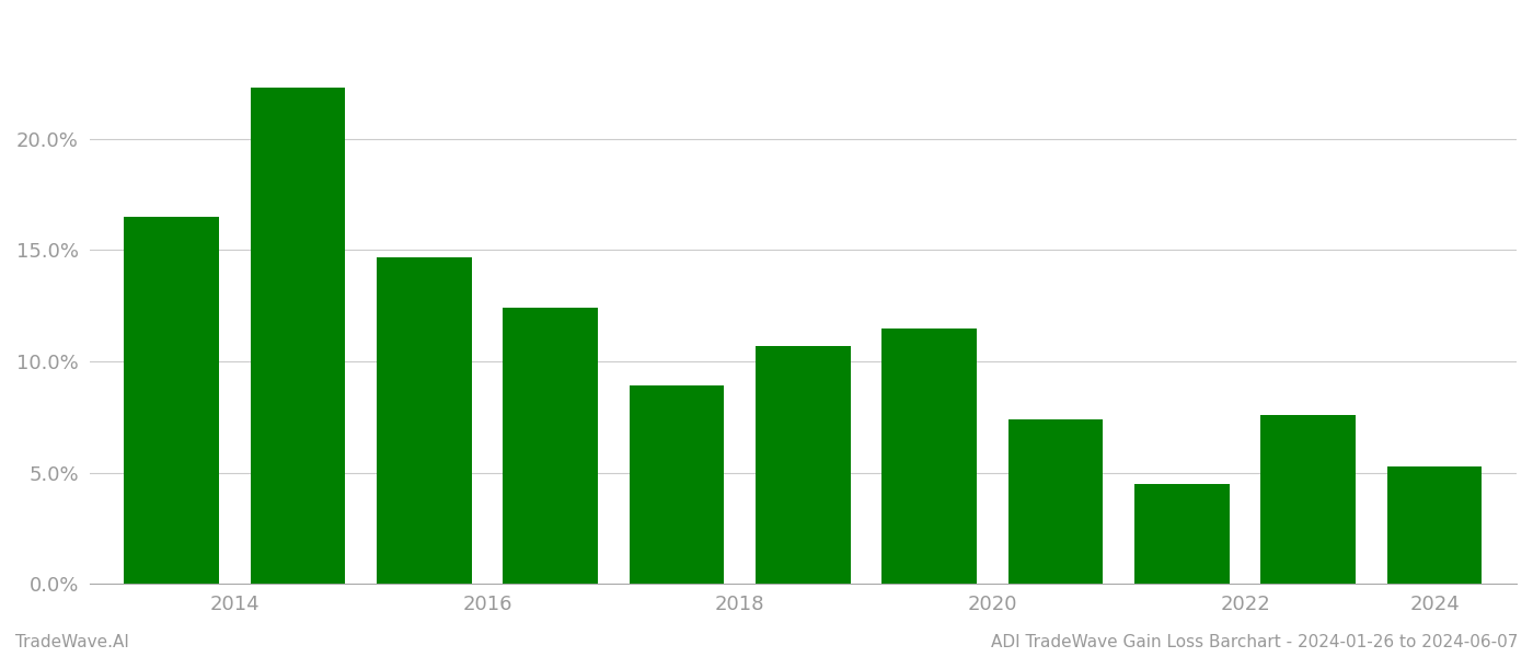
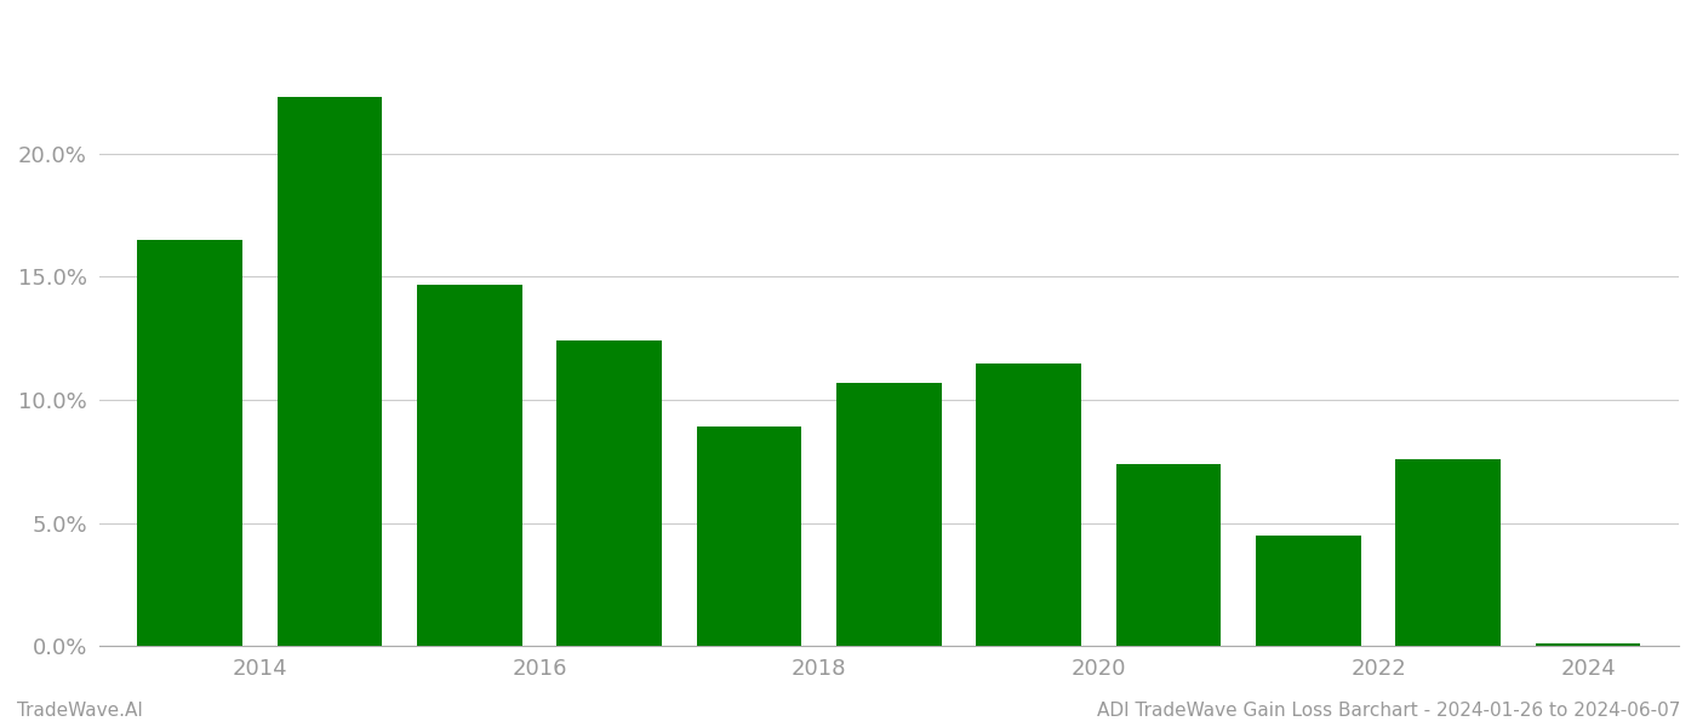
2024: 5.3% -> 0.1%
